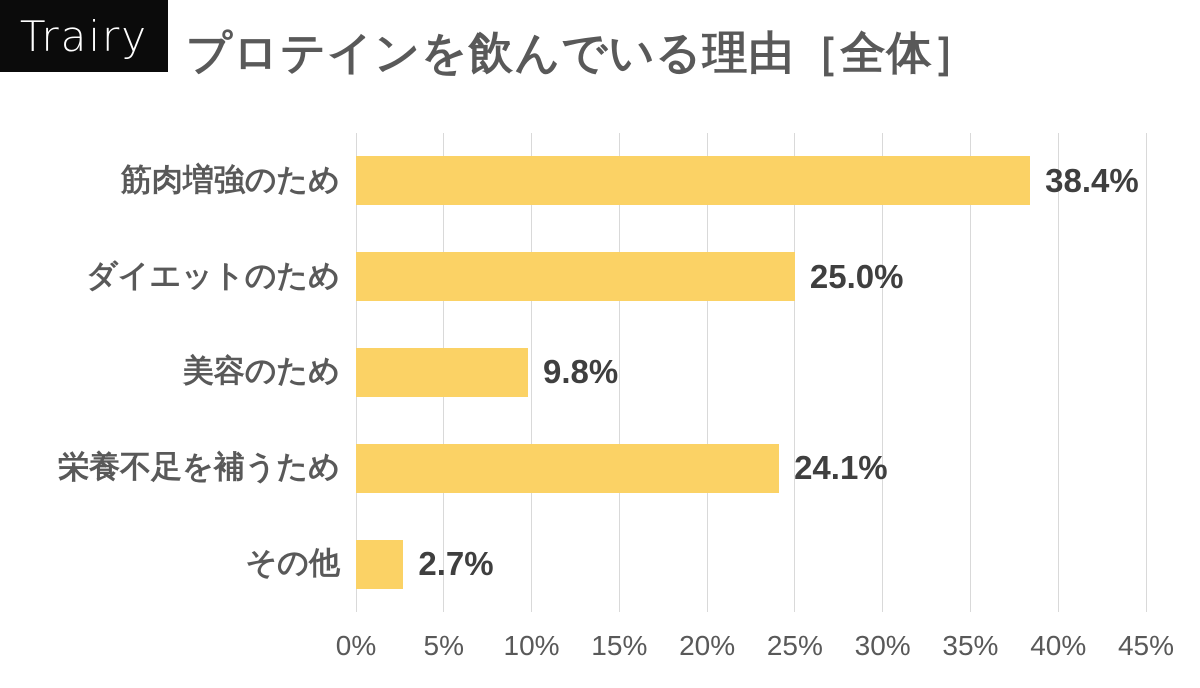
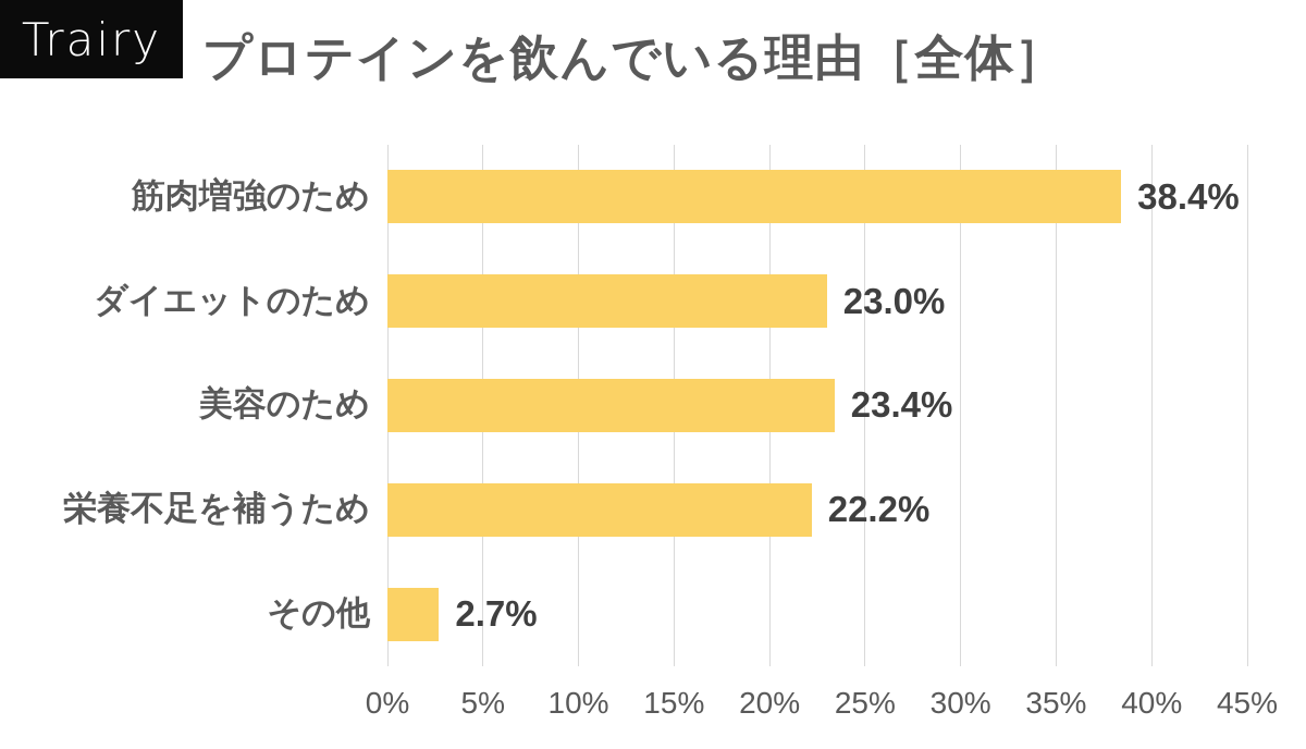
ダイエットのため: 25.0% -> 23.0%
美容のため: 9.8% -> 23.4%
栄養不足を補うため: 24.1% -> 22.2%
